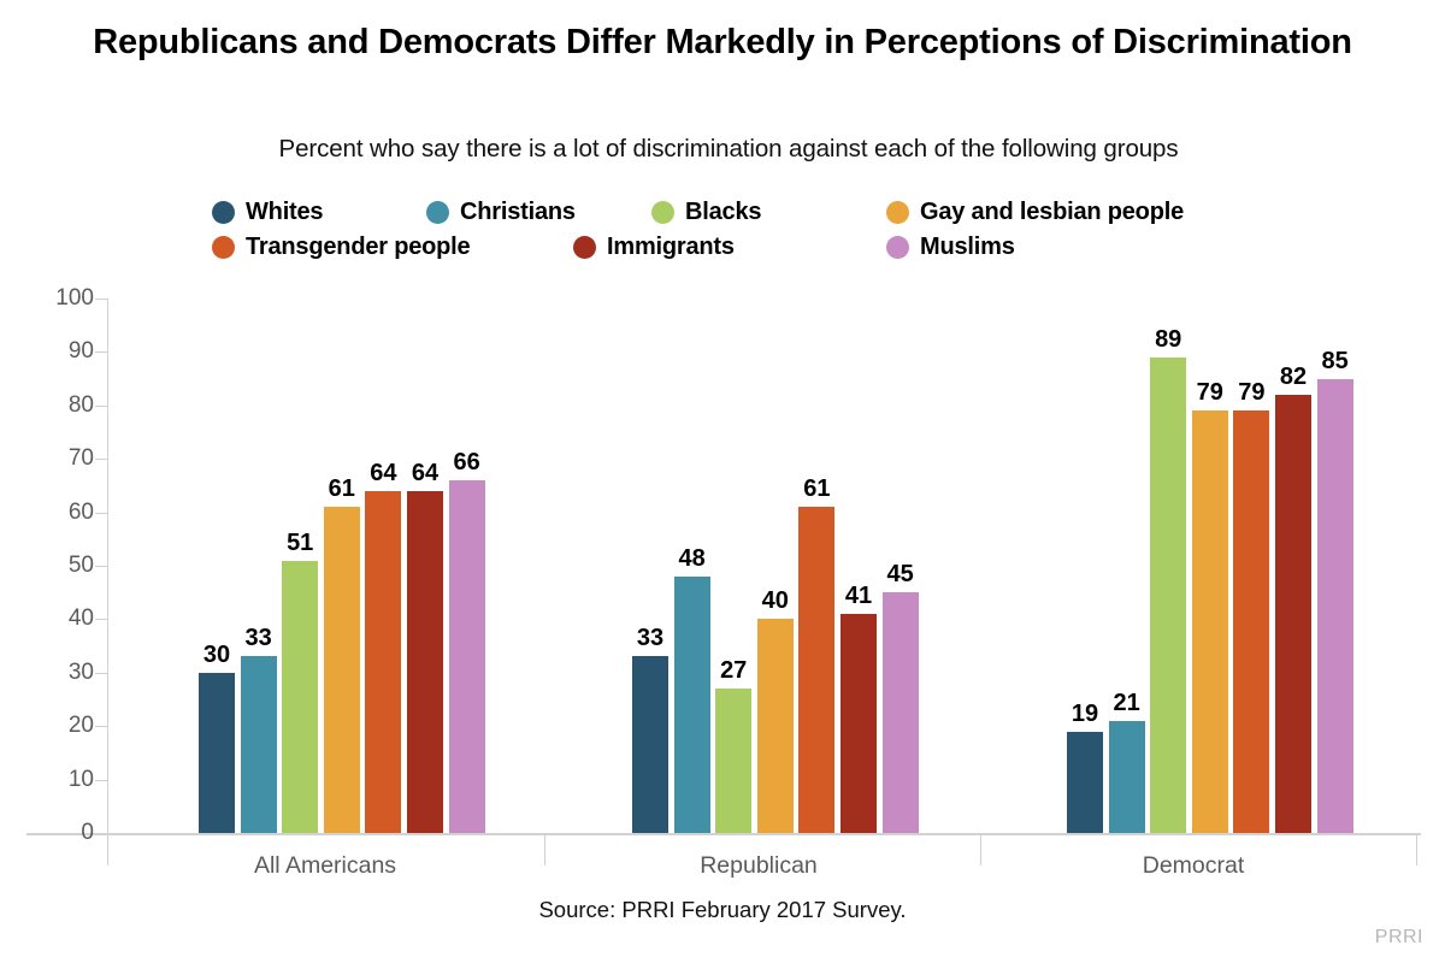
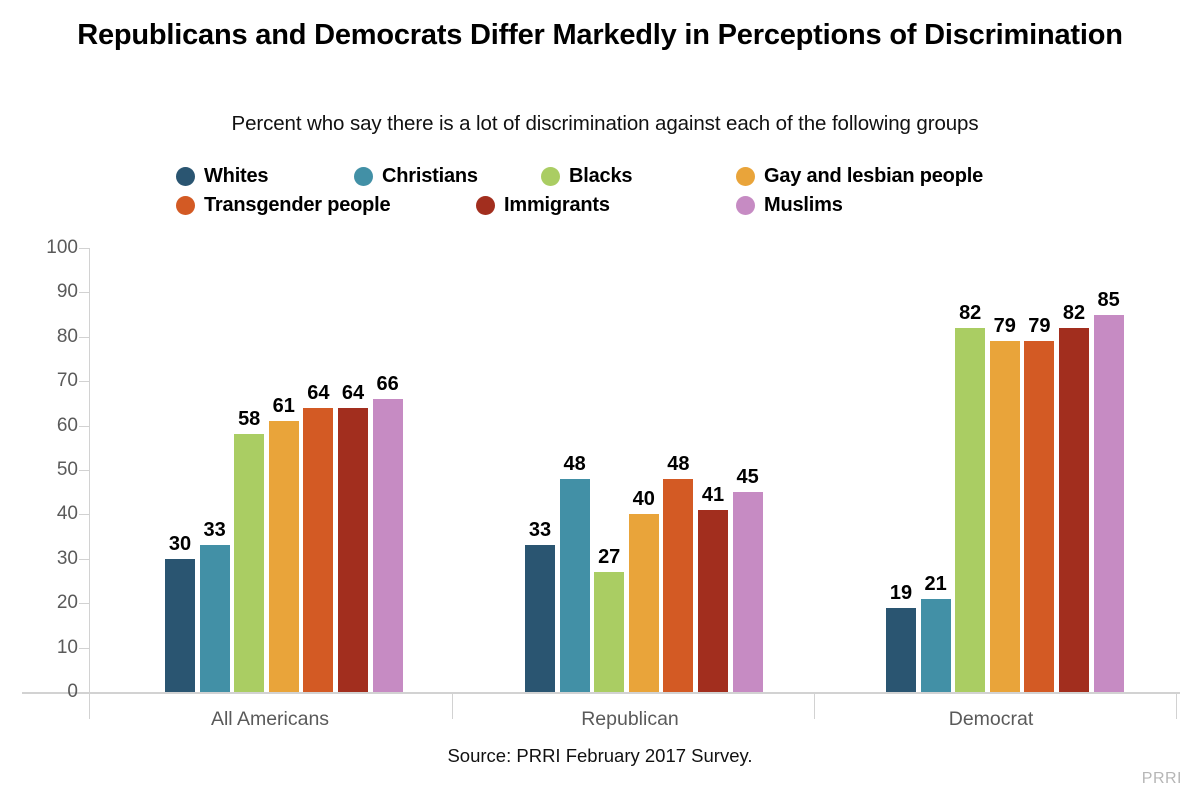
Blacks/All Americans: 51 -> 58
Transgender people/Republican: 61 -> 48
Blacks/Democrat: 89 -> 82
